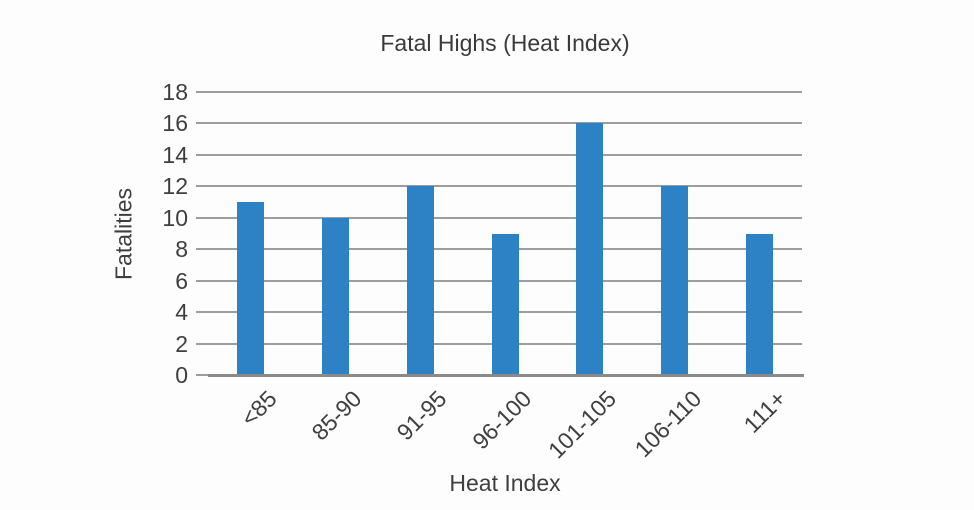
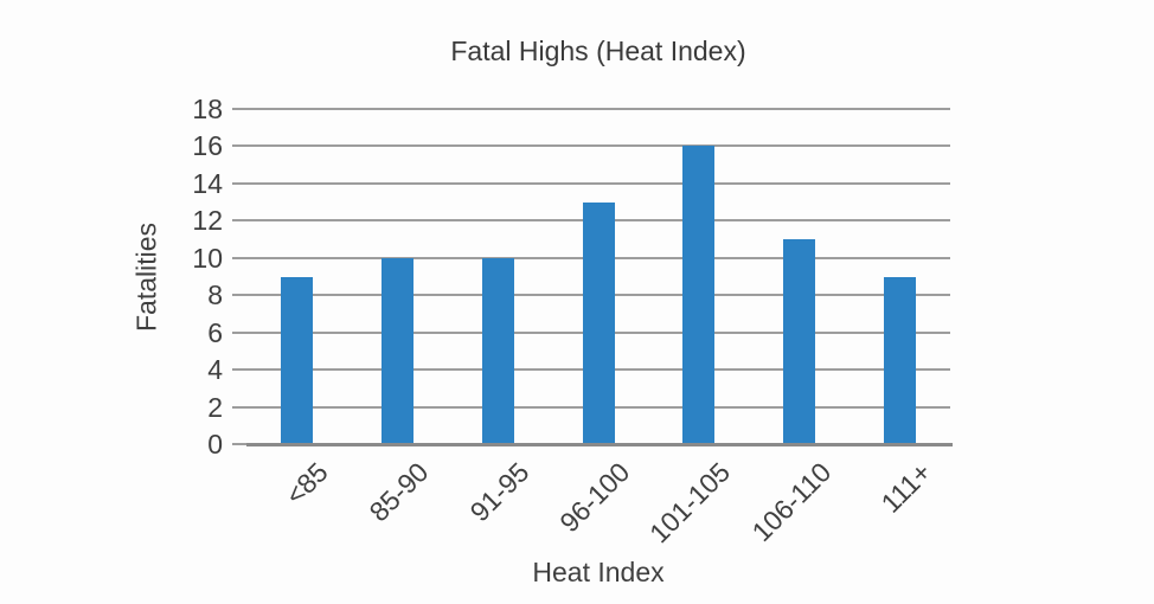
<85: 11 -> 9
91-95: 12 -> 10
96-100: 9 -> 13
106-110: 12 -> 11
